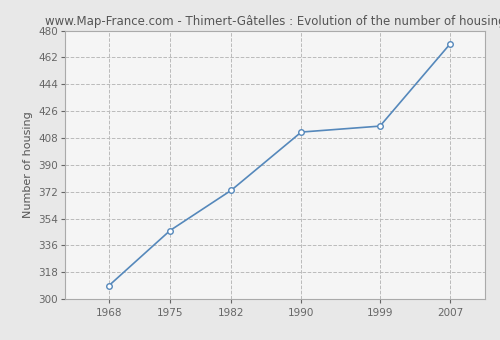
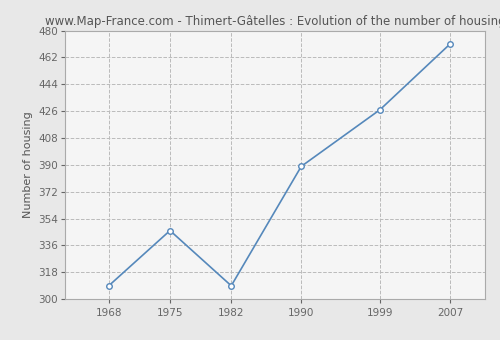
1982: 373 -> 309
1990: 412 -> 389
1999: 416 -> 427
